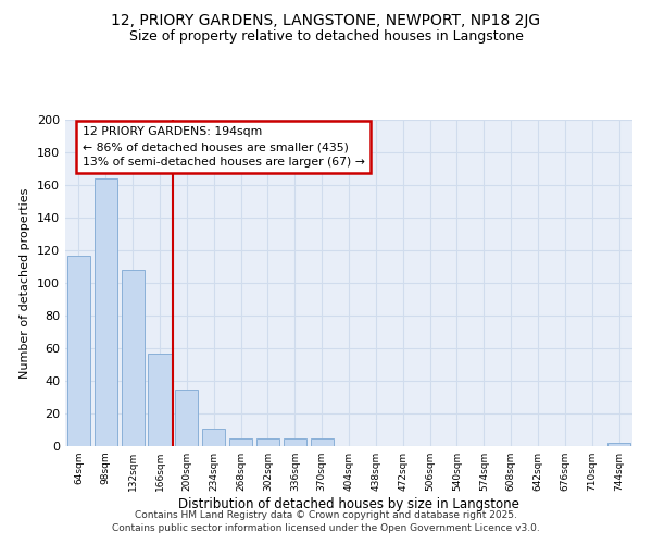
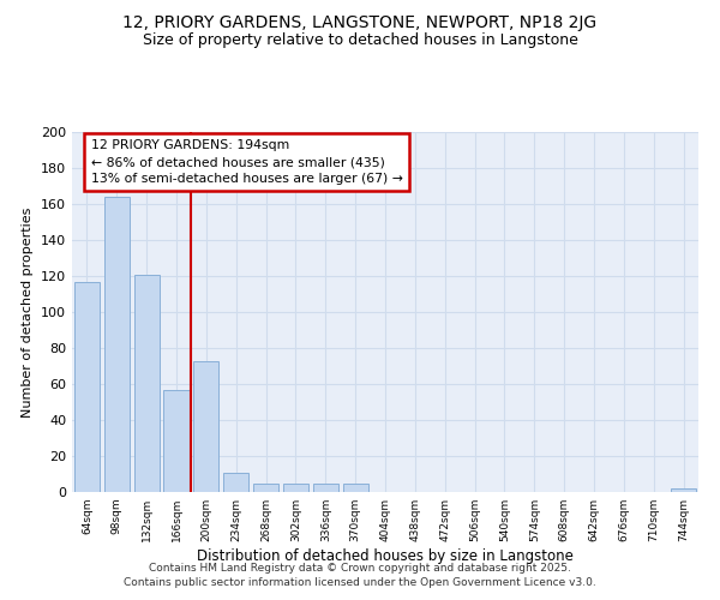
132sqm: 108 -> 121
200sqm: 35 -> 73
